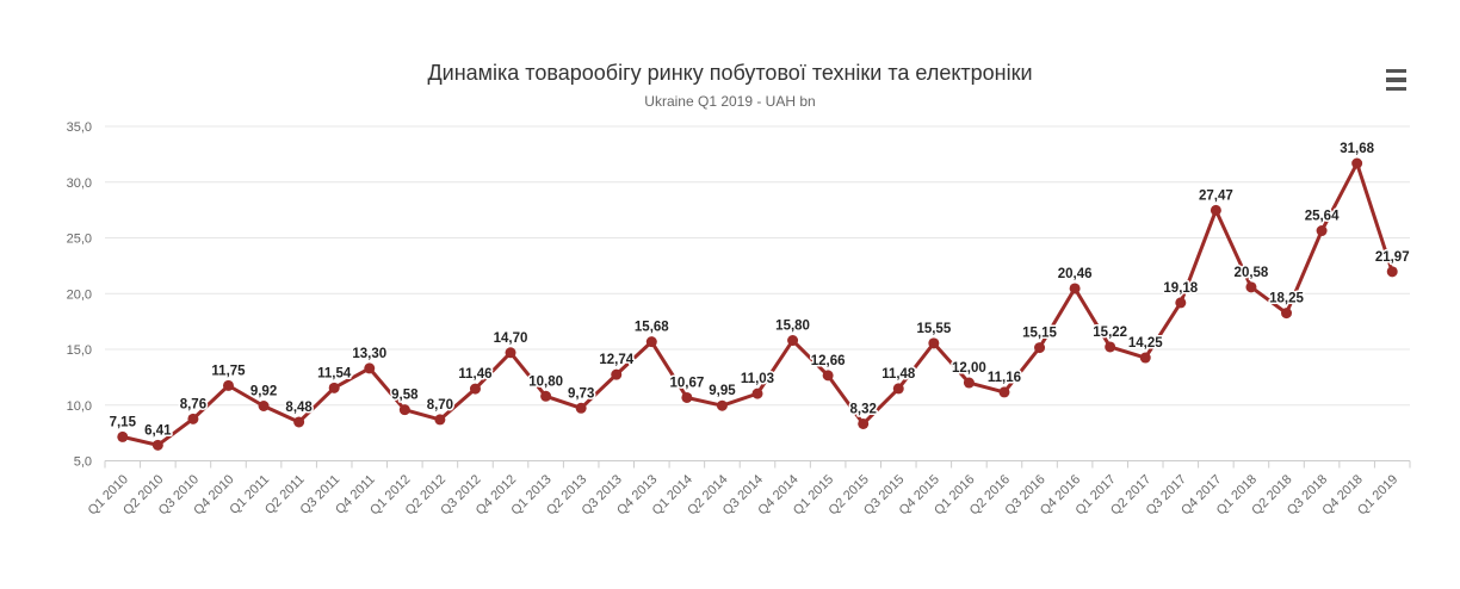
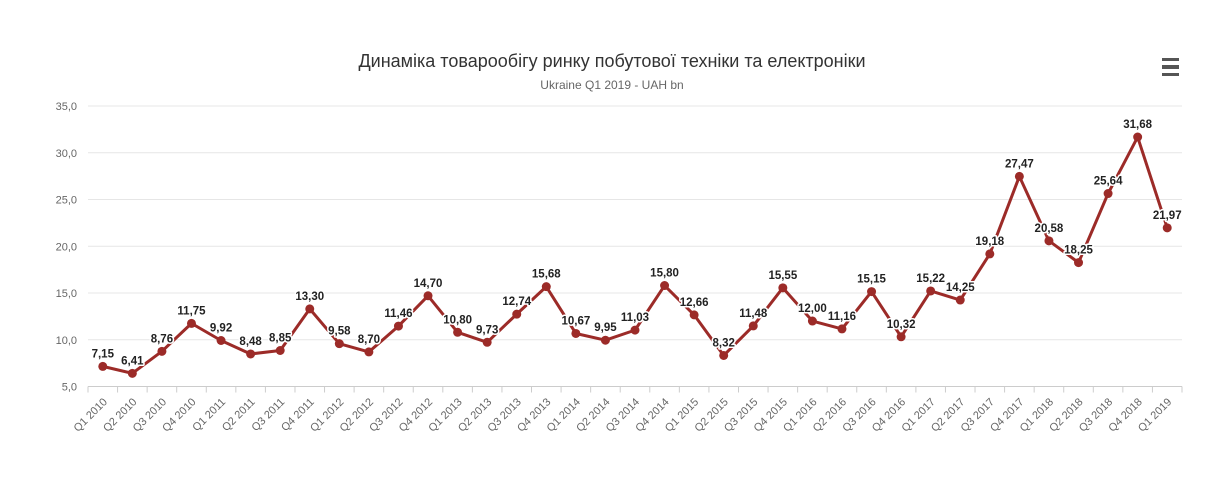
Q3 2011: 11,54 -> 8,85
Q4 2016: 20,46 -> 10,32
